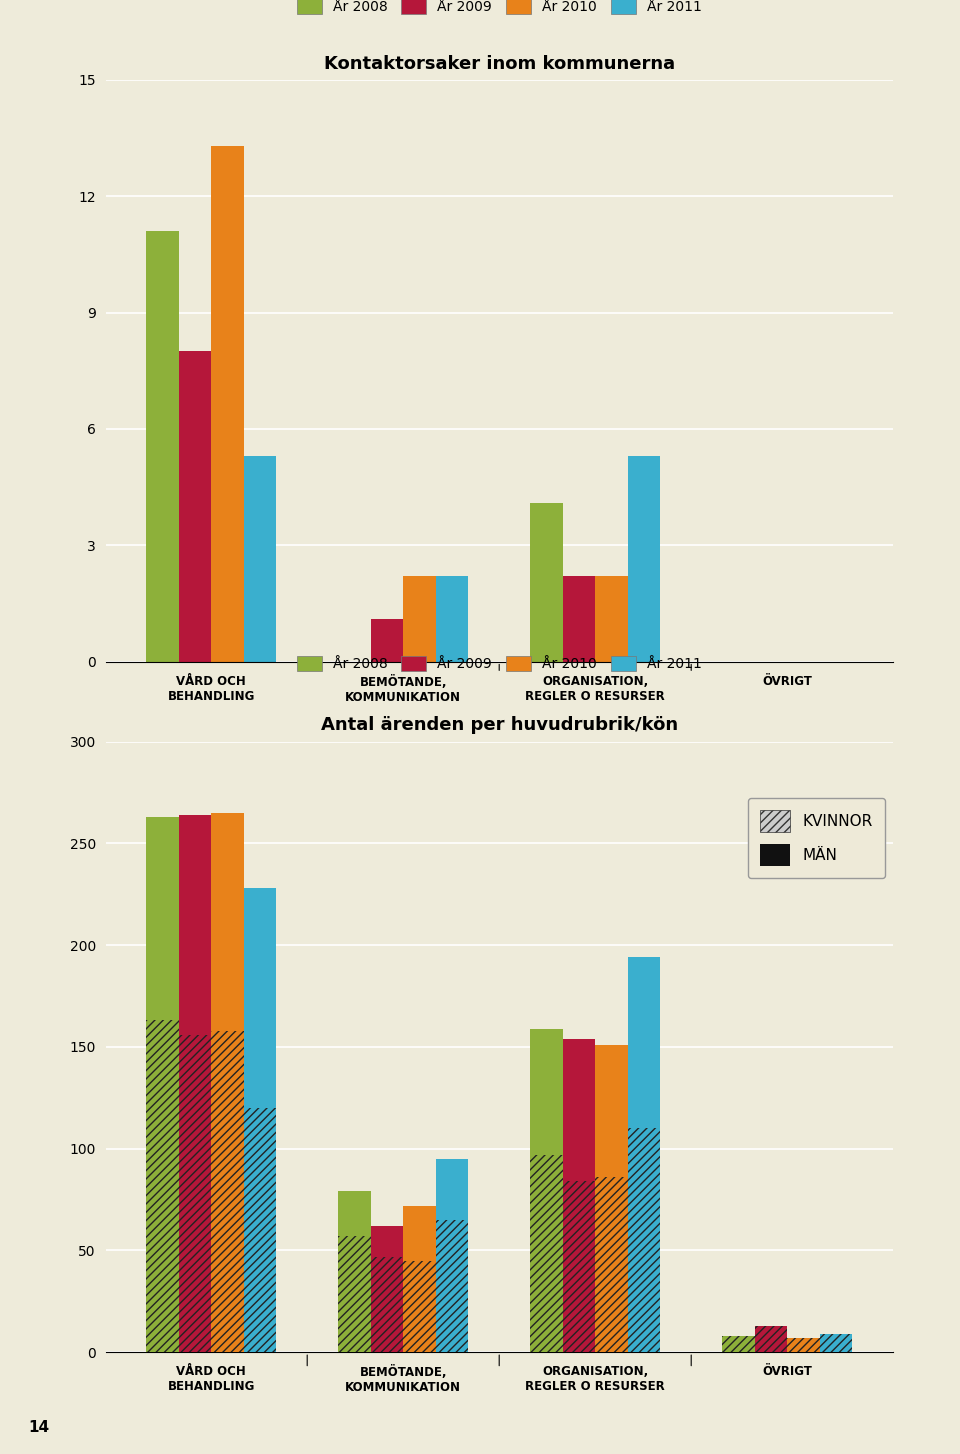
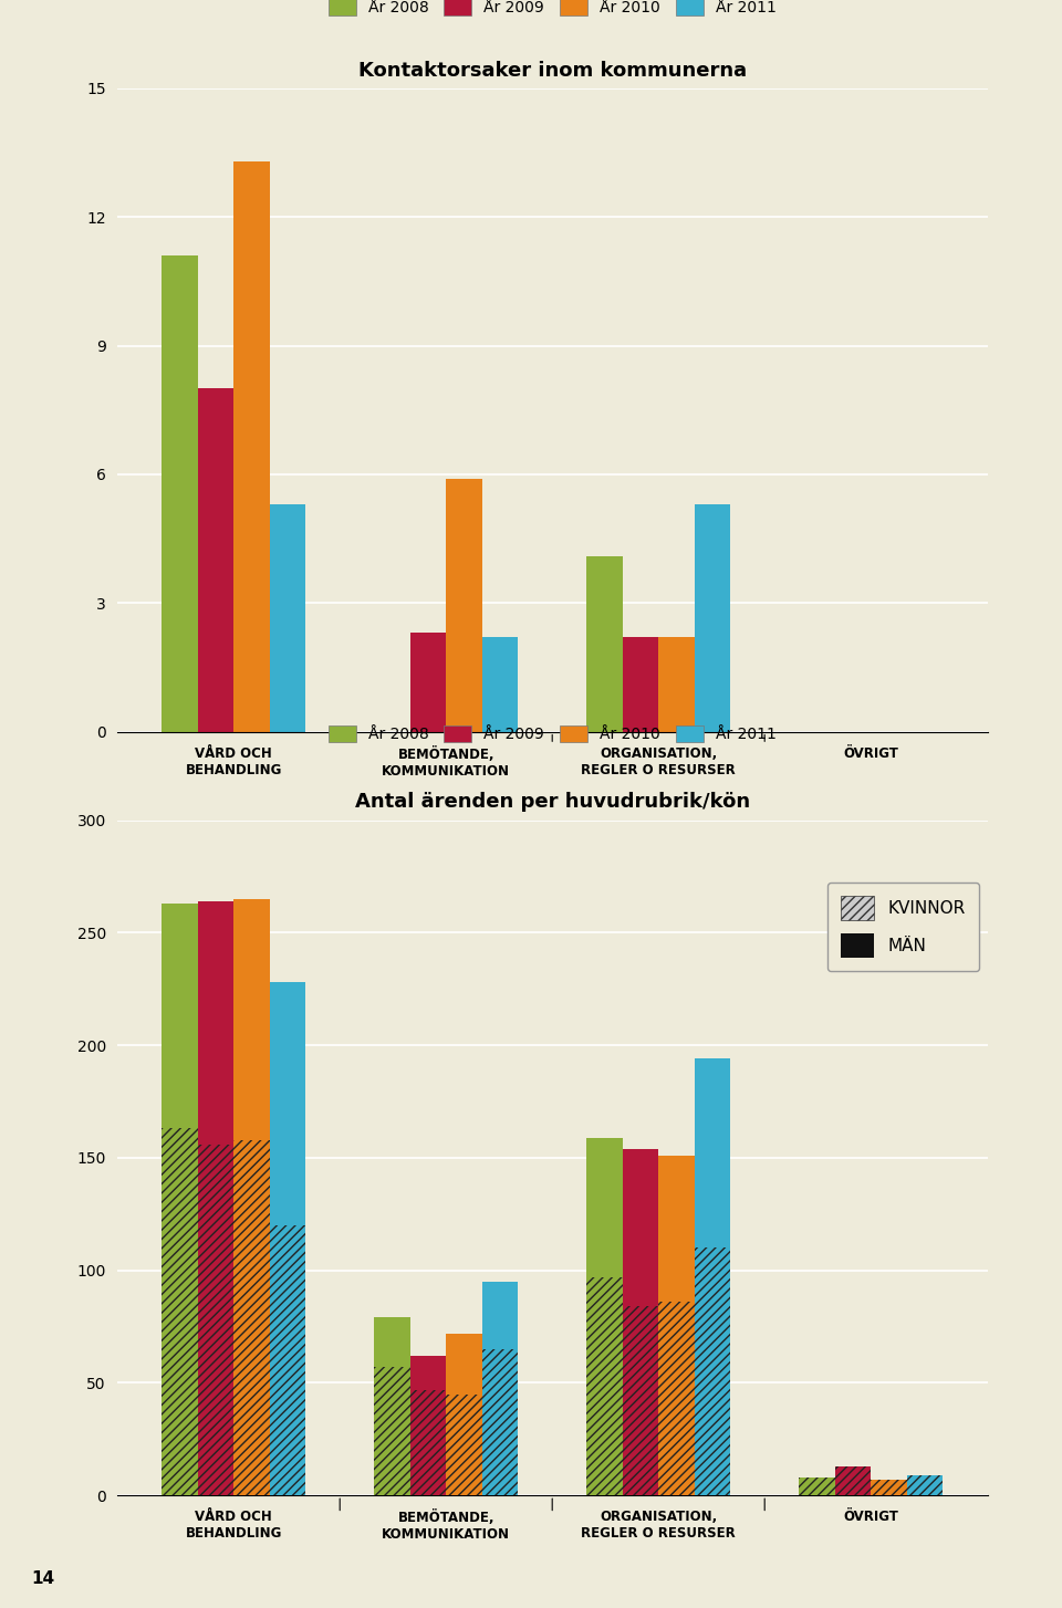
Kontaktorsaker inom kommunerna/År 2009/BEMÖTANDE, KOMMUNIKATION: 1.1 -> 2.3
Kontaktorsaker inom kommunerna/År 2010/BEMÖTANDE, KOMMUNIKATION: 2.2 -> 5.9
